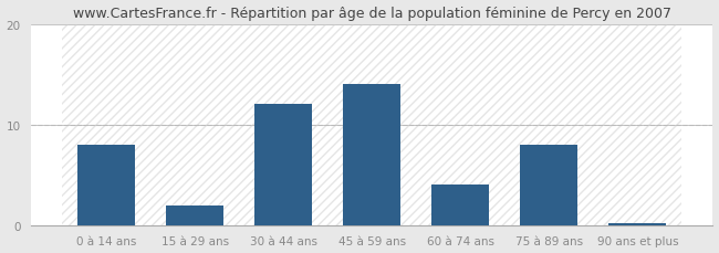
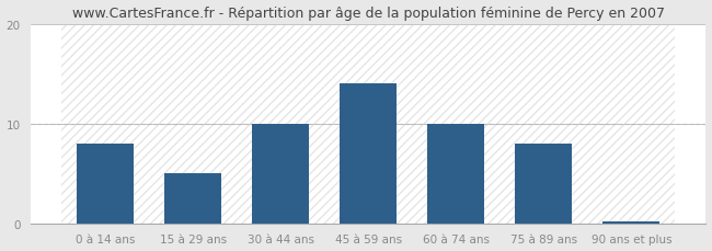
15 à 29 ans: 2.0 -> 5.0
30 à 44 ans: 12.0 -> 10.0
60 à 74 ans: 4.0 -> 10.0
